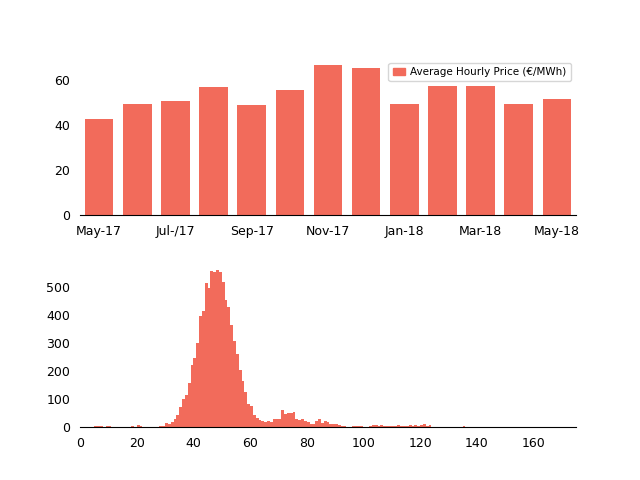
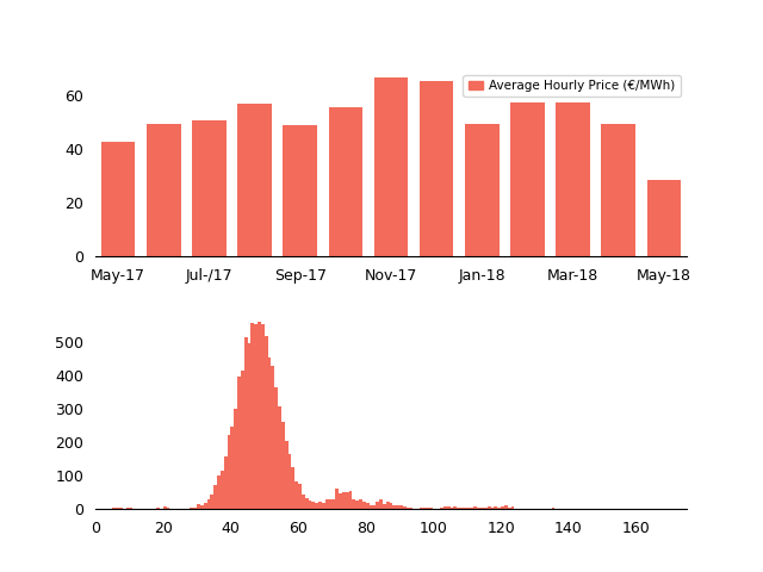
May-18: 51.5 -> 28.5
